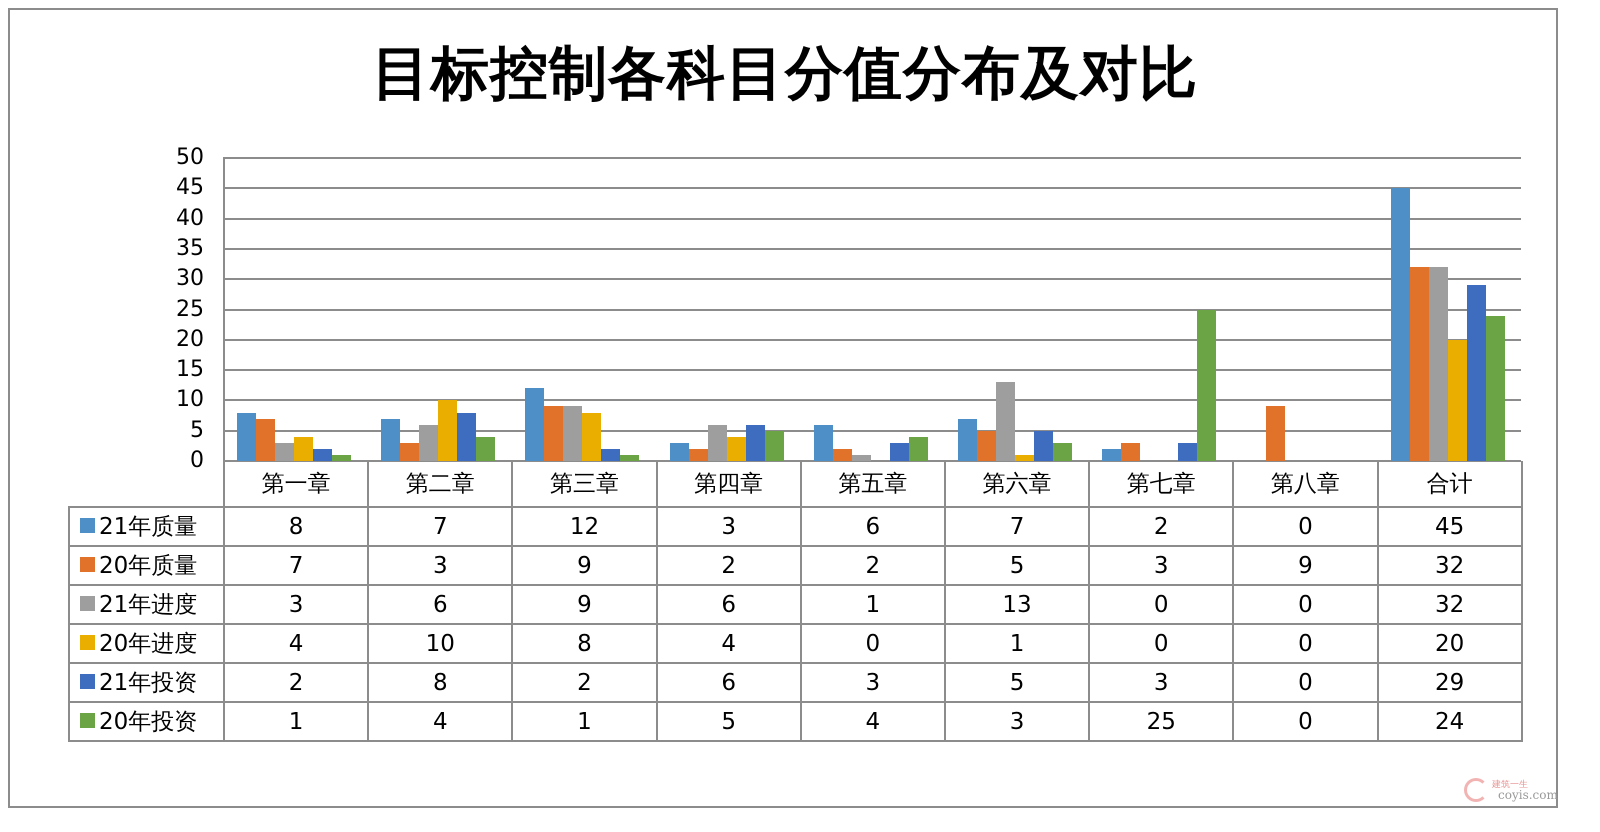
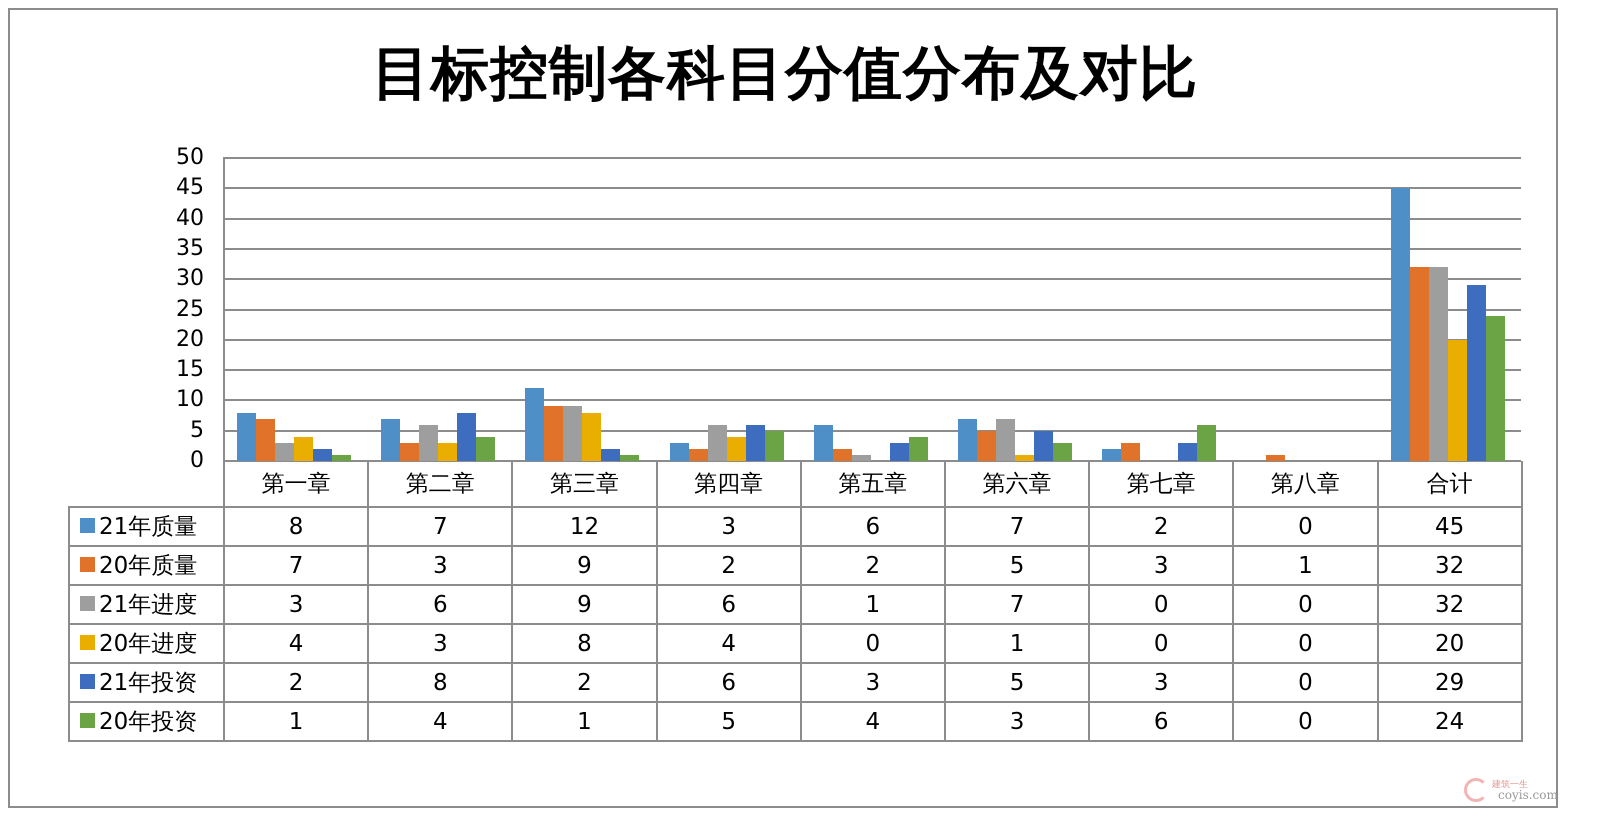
20年进度/第二章: 10 -> 3
21年进度/第六章: 13 -> 7
20年投资/第七章: 25 -> 6
20年质量/第八章: 9 -> 1
